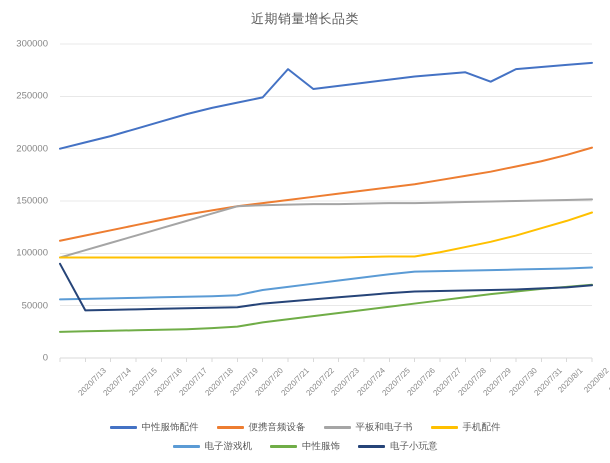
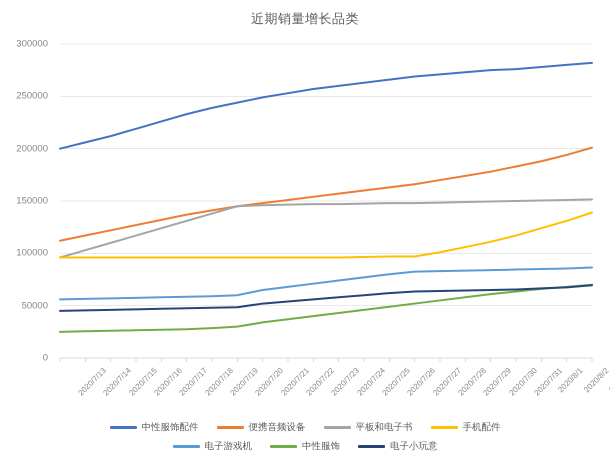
电子小玩意/2020/7/13: 90000 -> 45000
中性服饰配件/2020/7/22: 276000 -> 253000
中性服饰配件/2020/7/30: 264000 -> 275000
